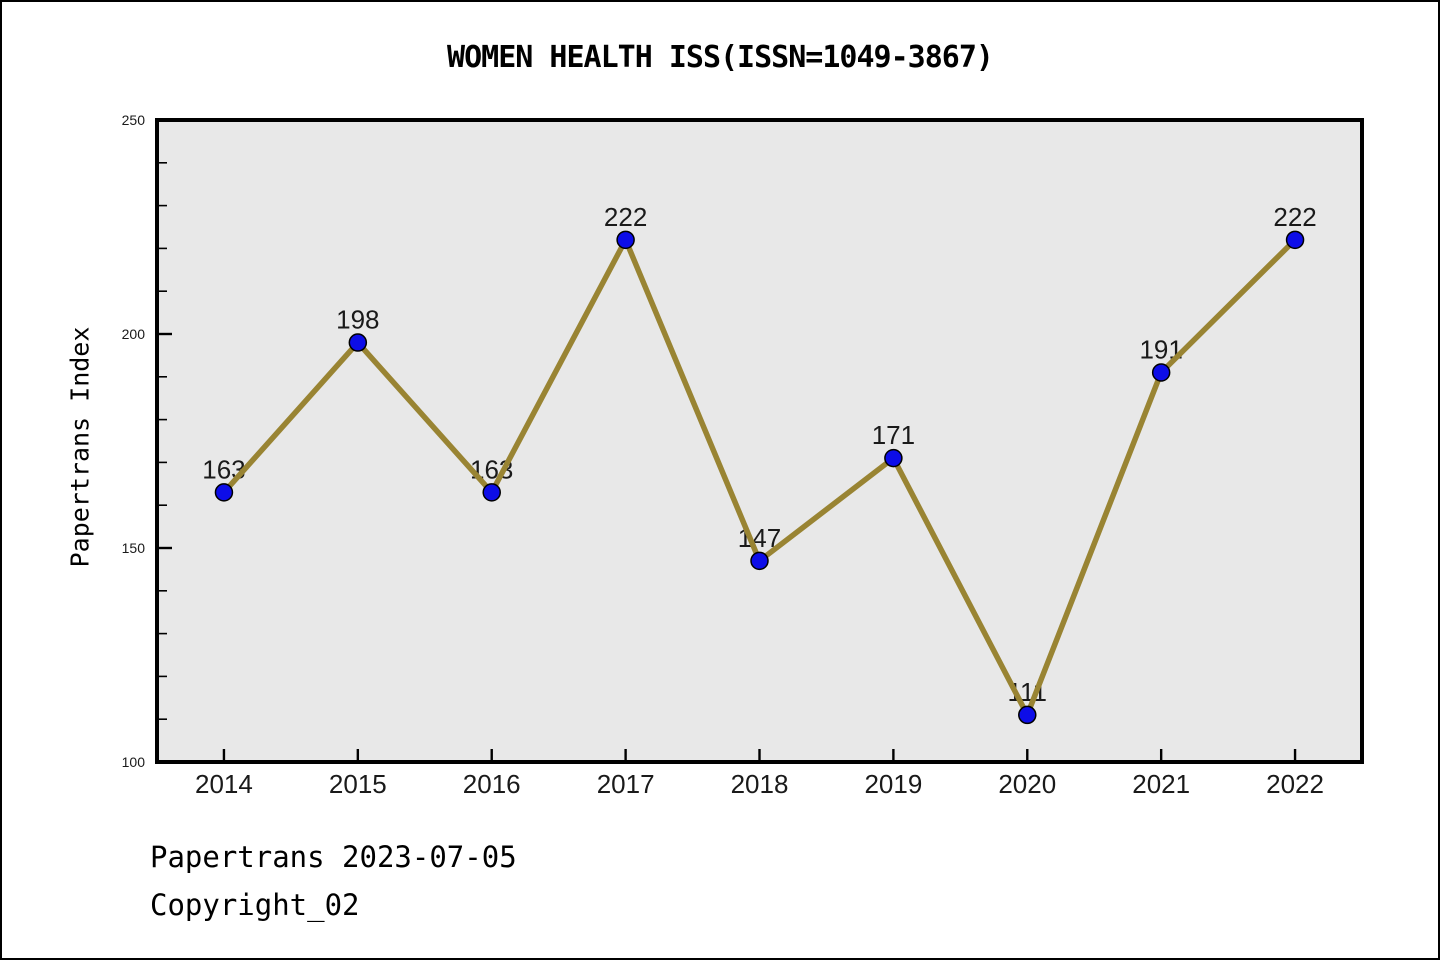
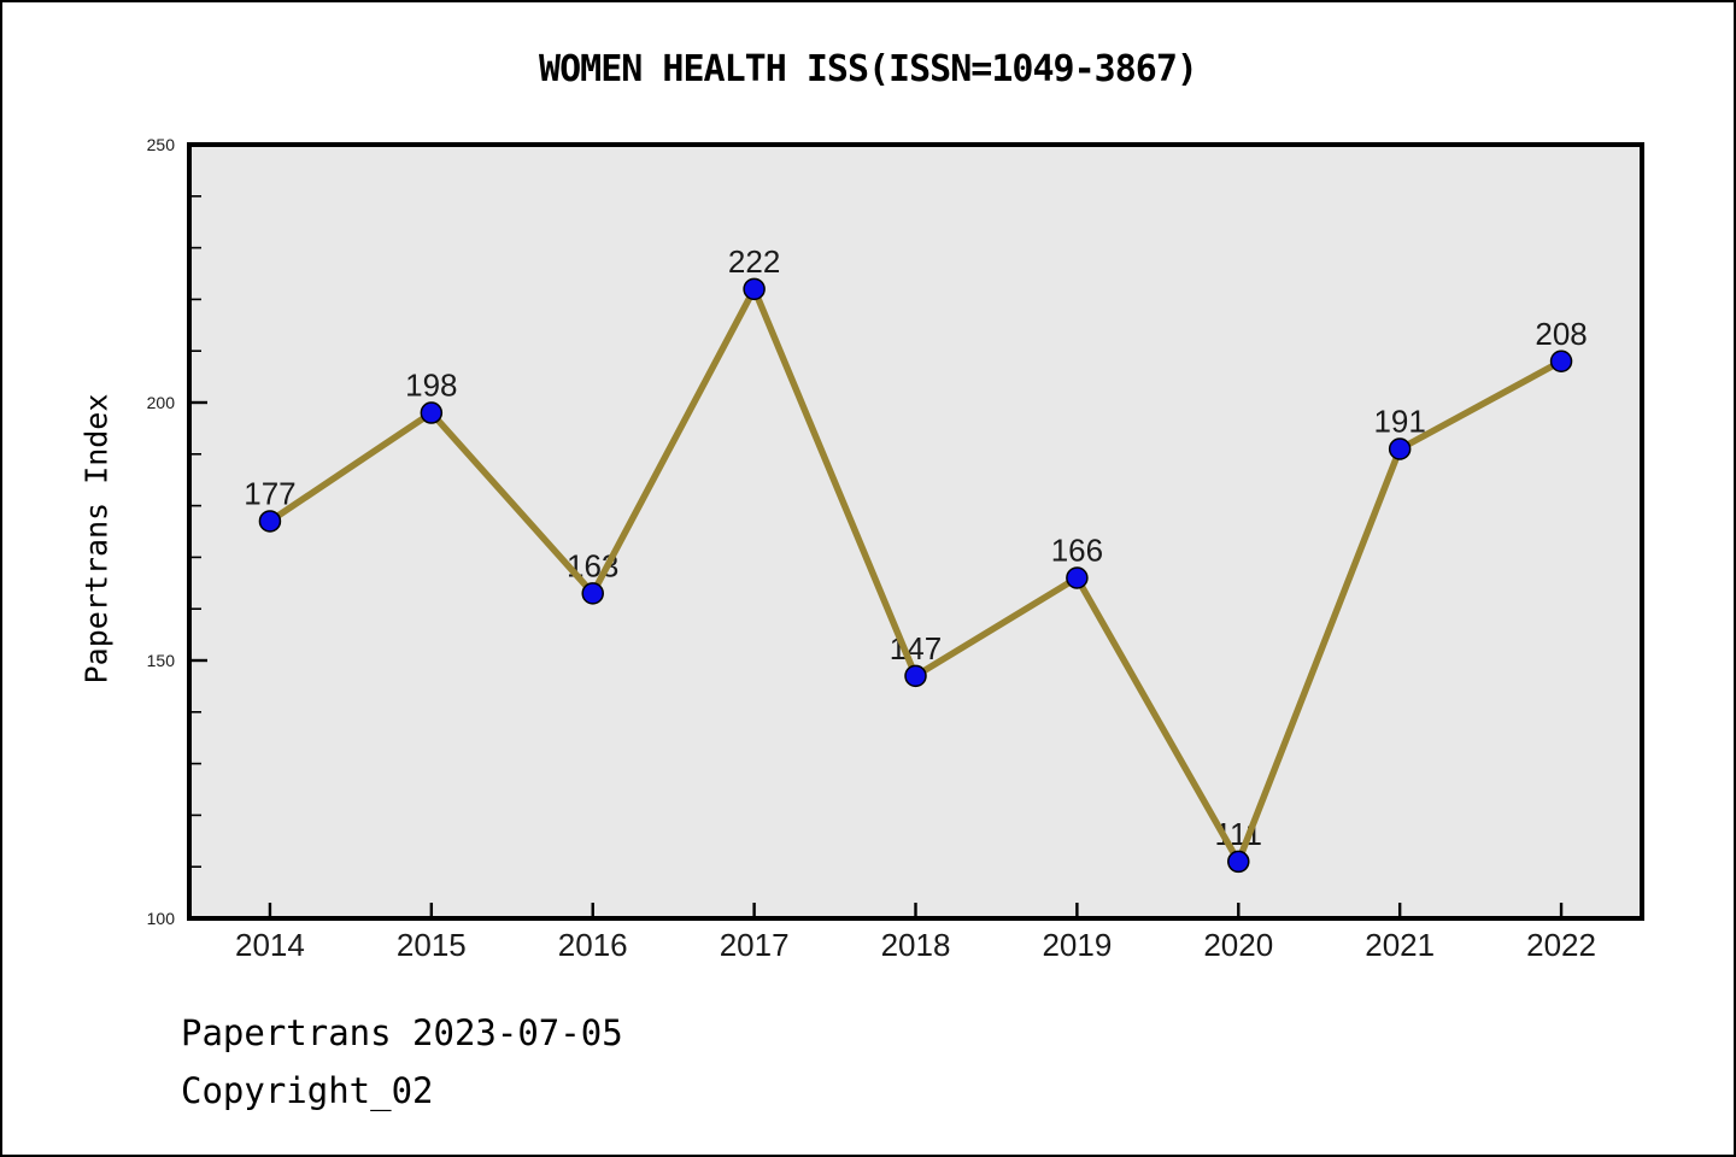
2014: 163 -> 177
2019: 171 -> 166
2022: 222 -> 208
